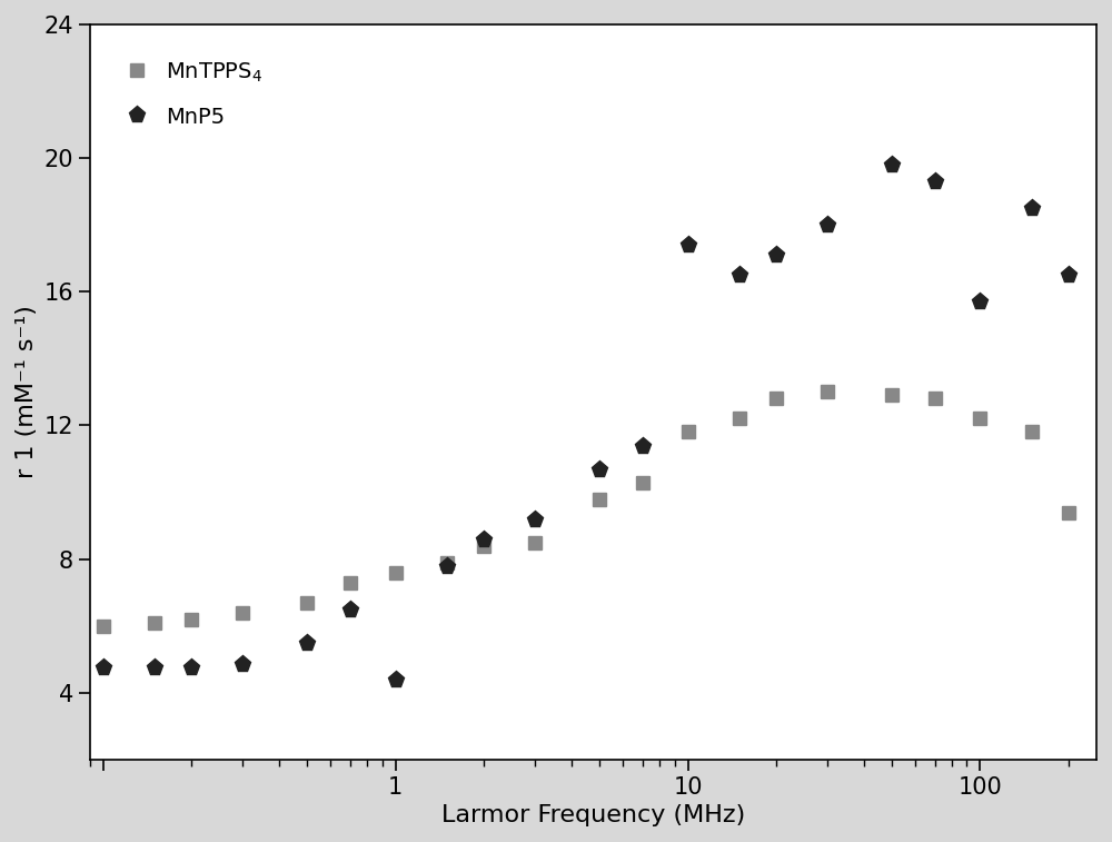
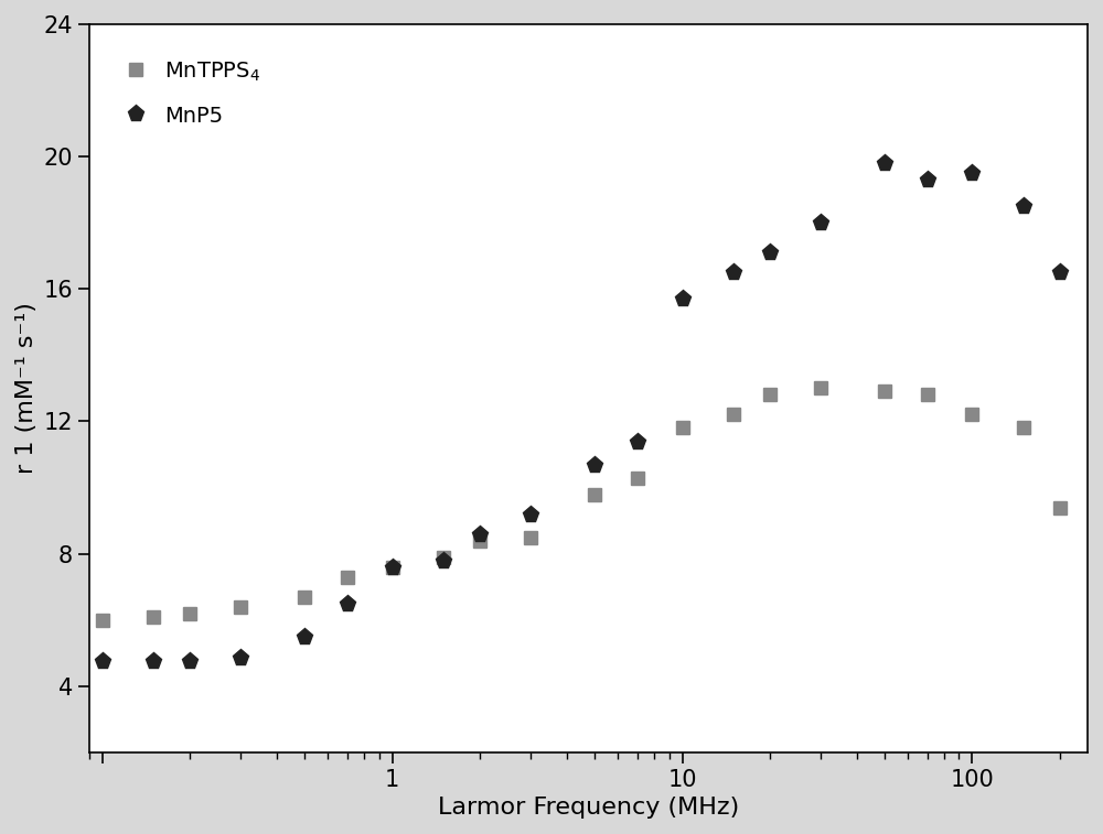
MnP5/1: 4.40 -> 7.60
MnP5/10: 17.40 -> 15.70
MnP5/100: 15.70 -> 19.50
